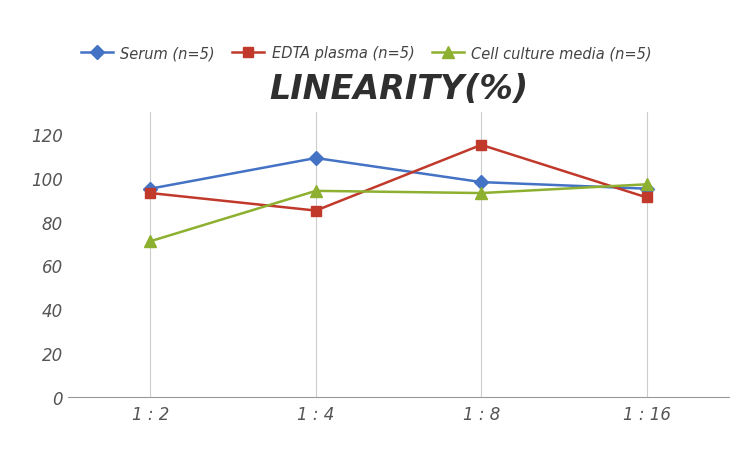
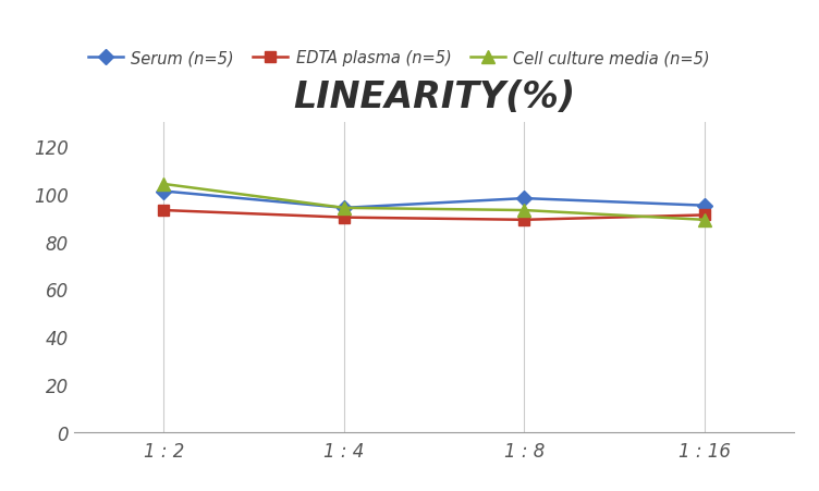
Serum (n=5)/1 : 2: 95 -> 101
Cell culture media (n=5)/1 : 2: 71 -> 104
Serum (n=5)/1 : 4: 109 -> 94
EDTA plasma (n=5)/1 : 4: 85 -> 90
EDTA plasma (n=5)/1 : 8: 115 -> 89
Cell culture media (n=5)/1 : 16: 97 -> 89
